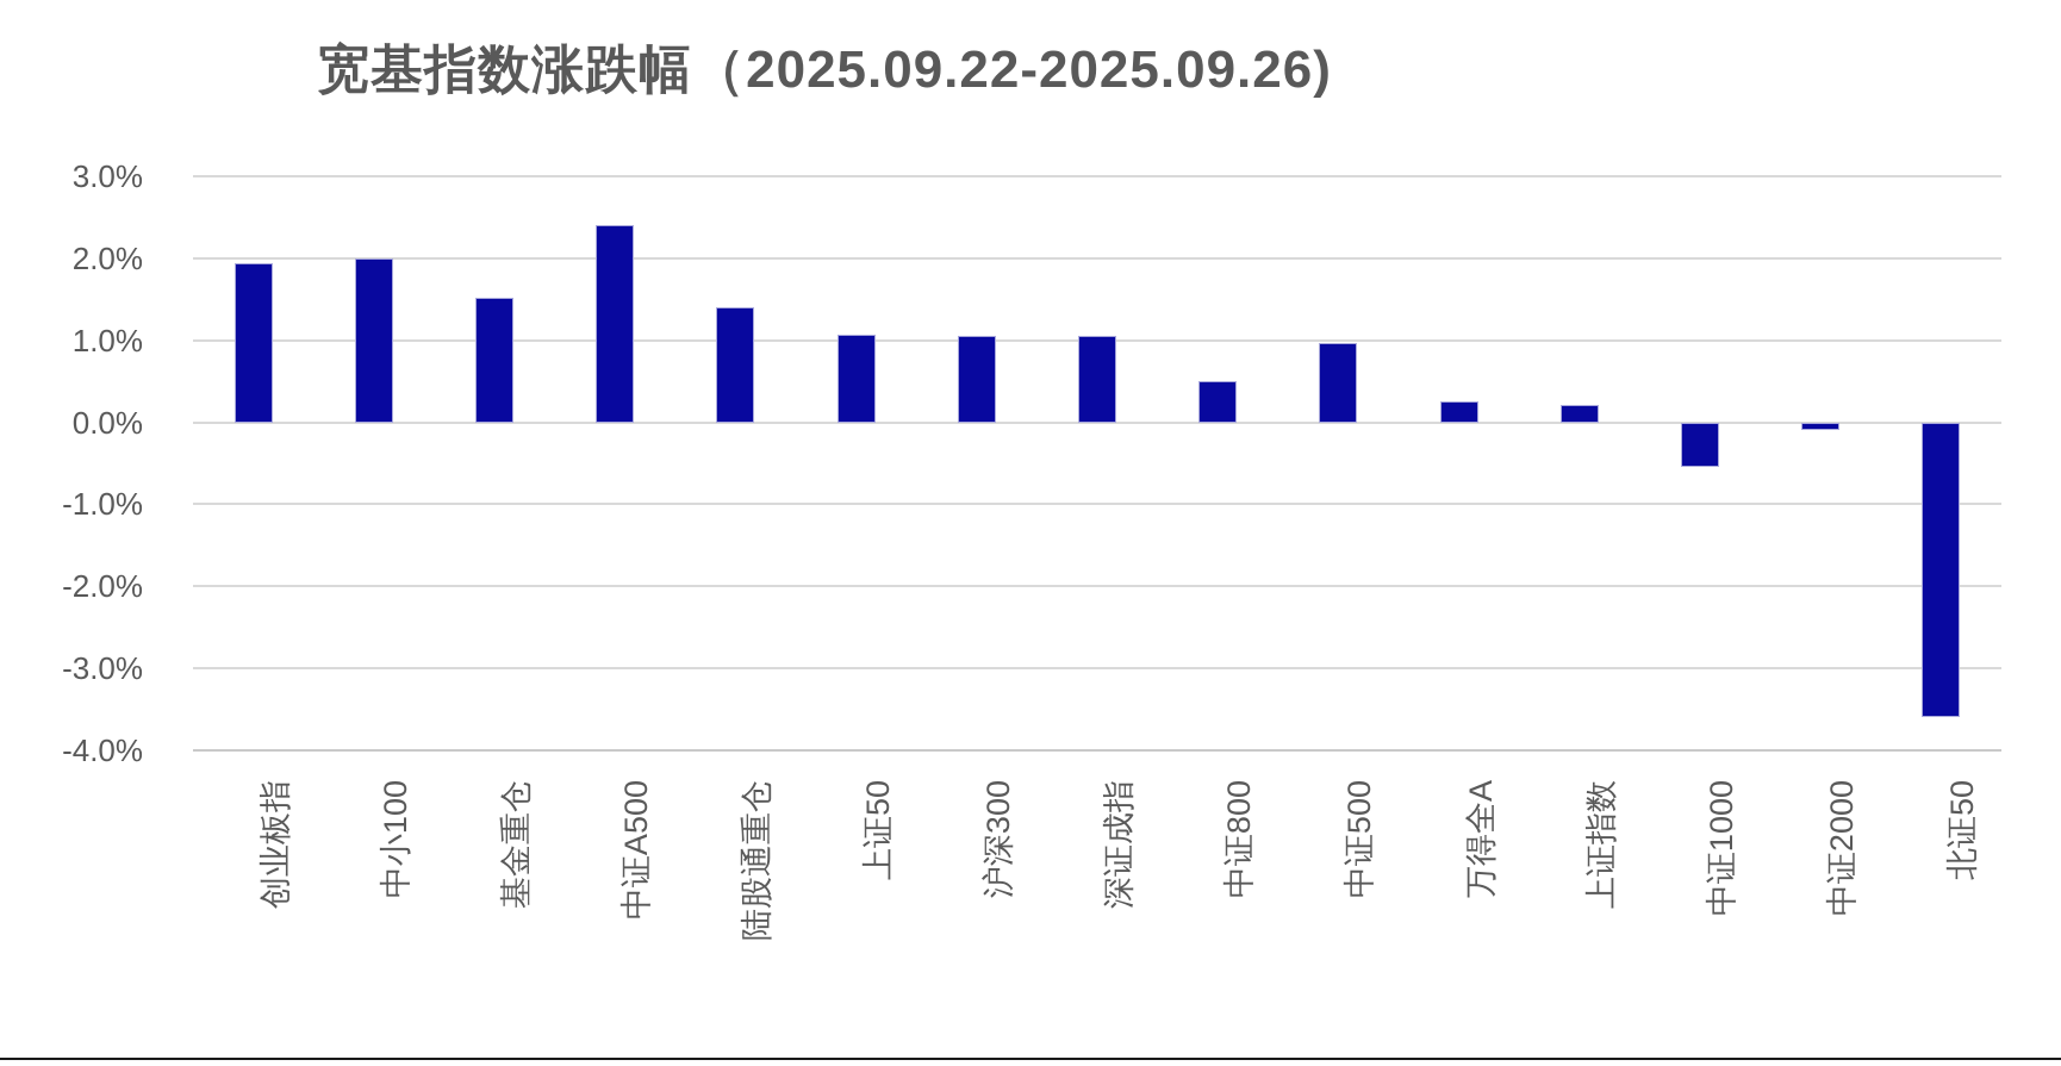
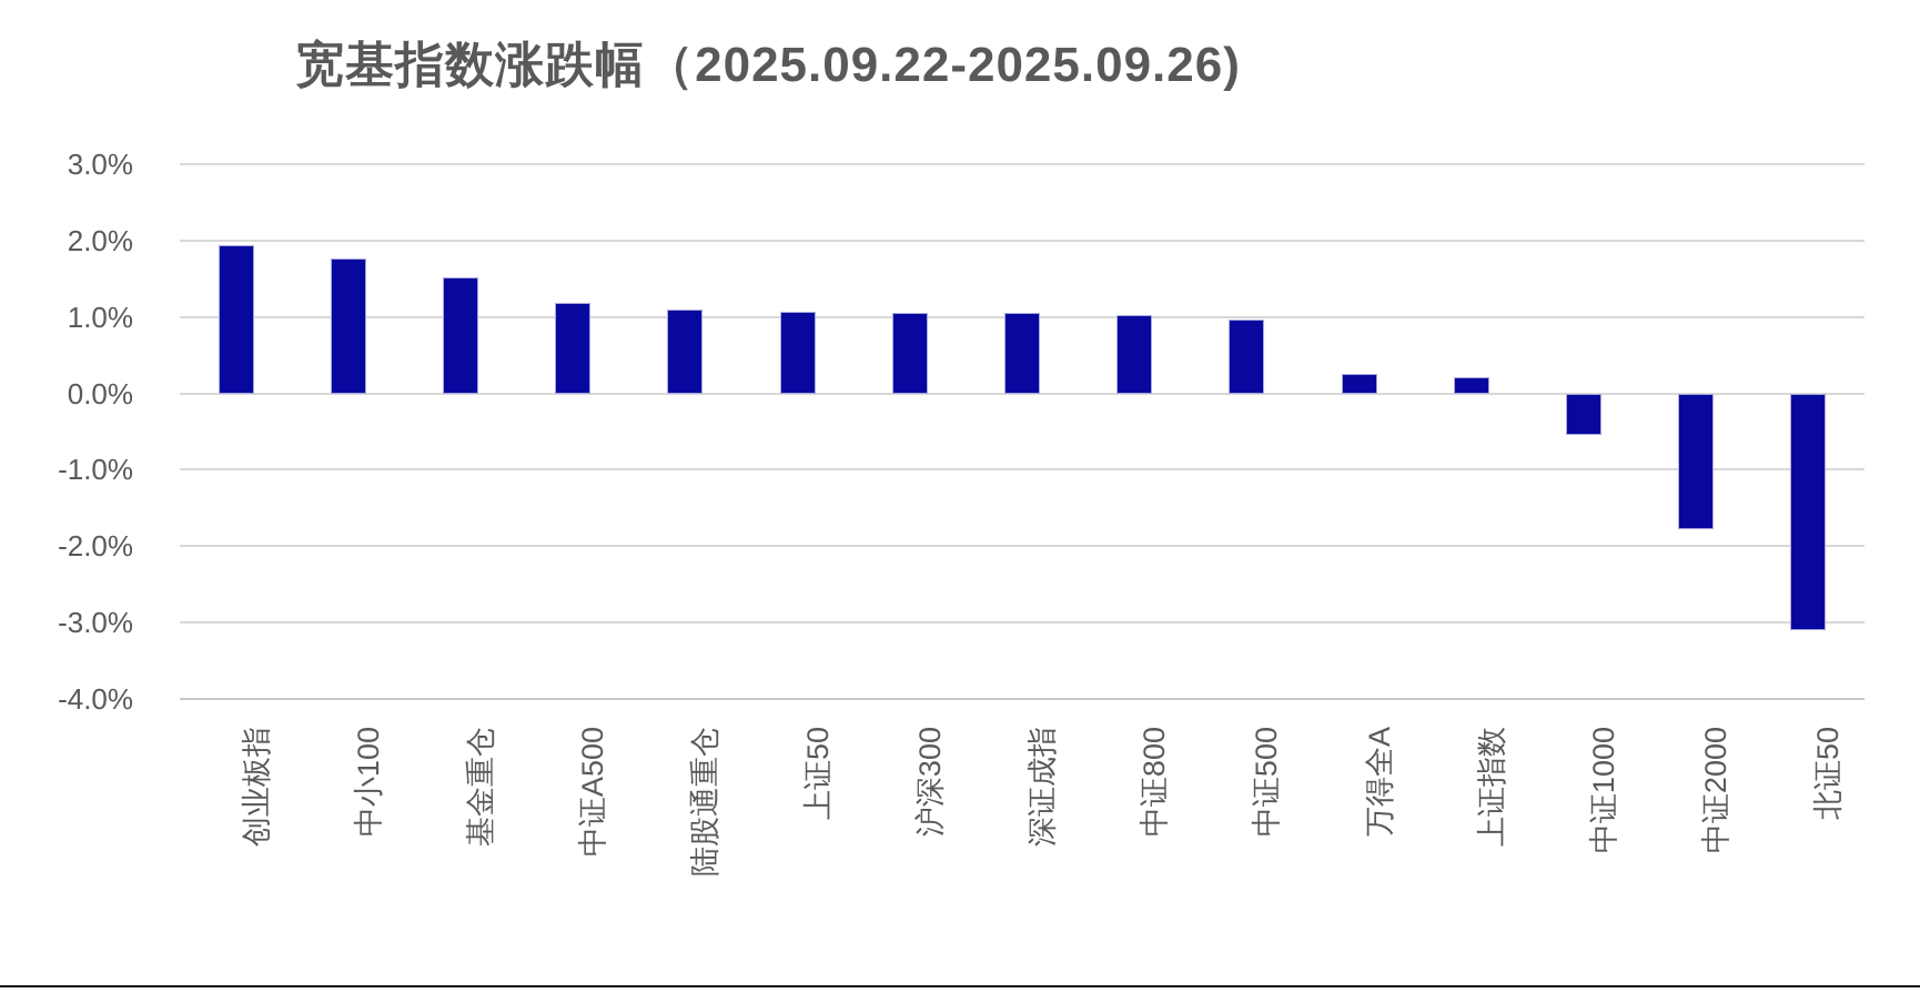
中小100: 2.0% -> 1.8%
中证A500: 2.4% -> 1.2%
陆股通重仓: 1.4% -> 1.1%
中证800: 0.5% -> 1.0%
中证2000: -0.1% -> -1.8%
北证50: -3.6% -> -3.1%
